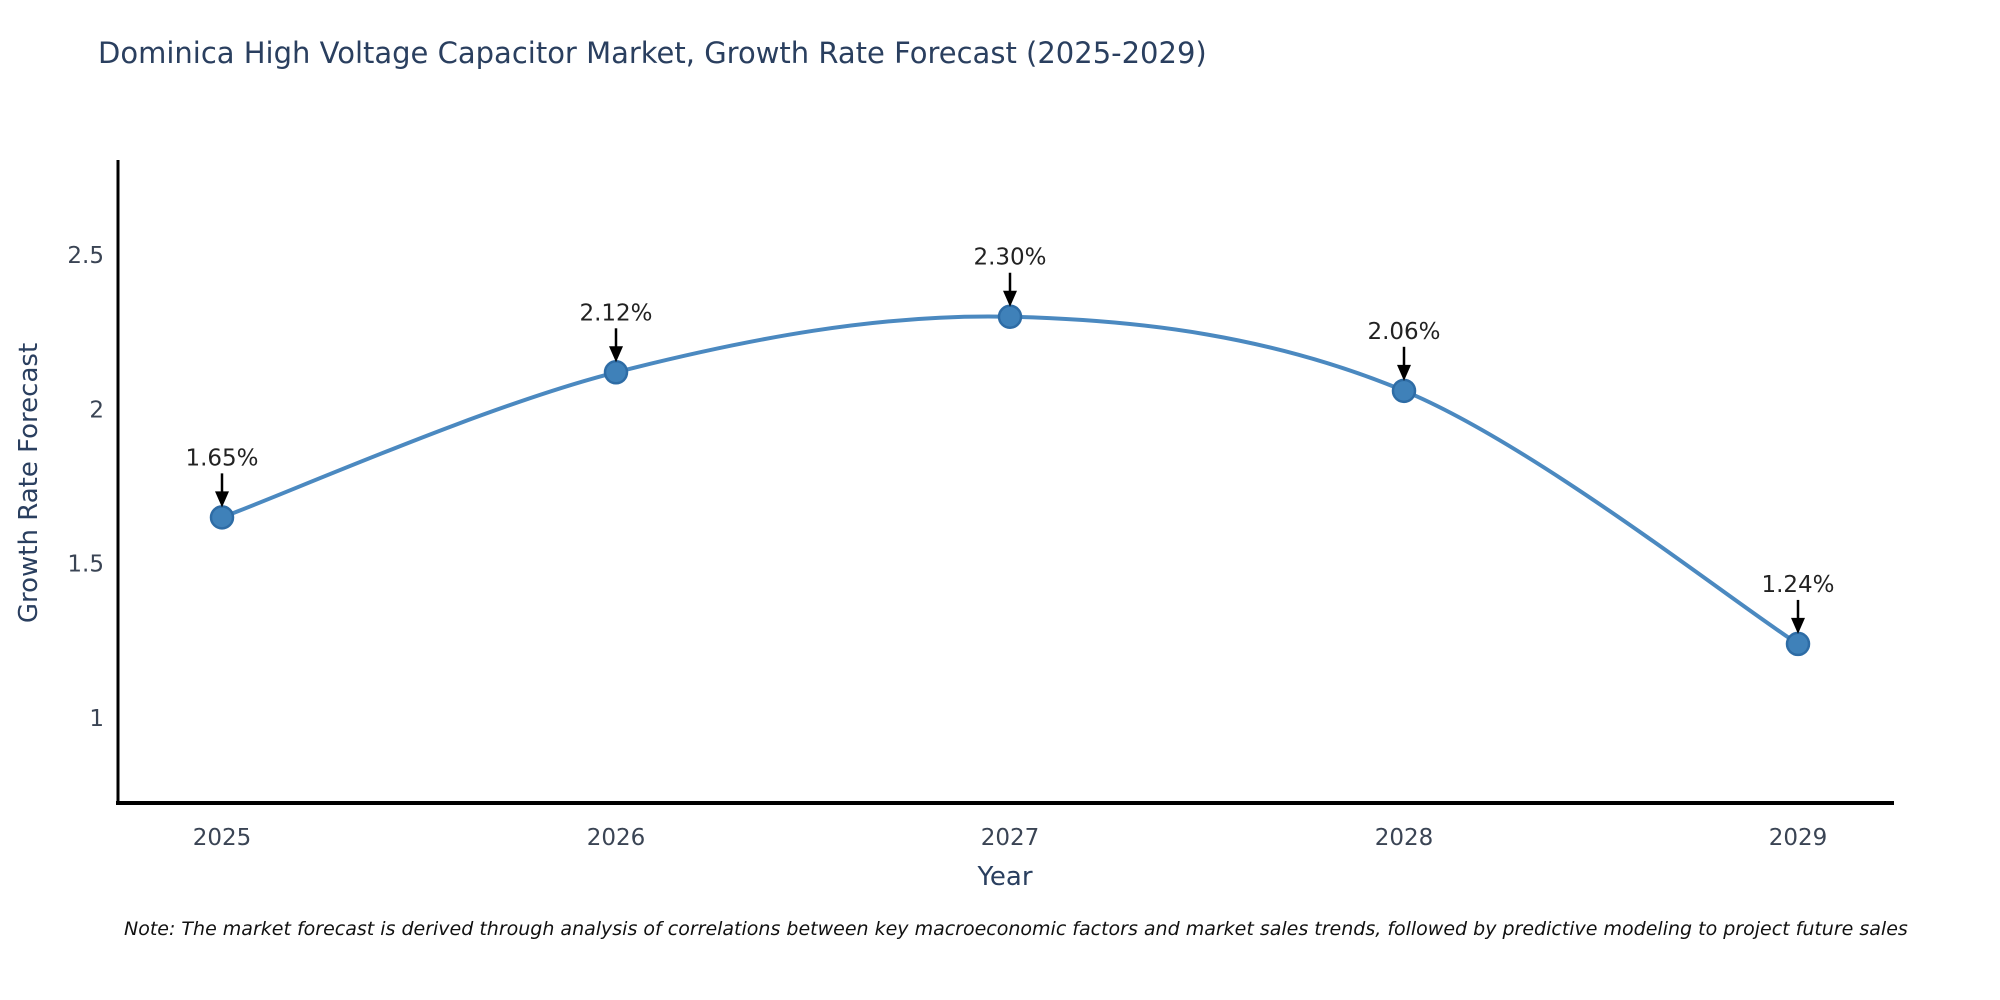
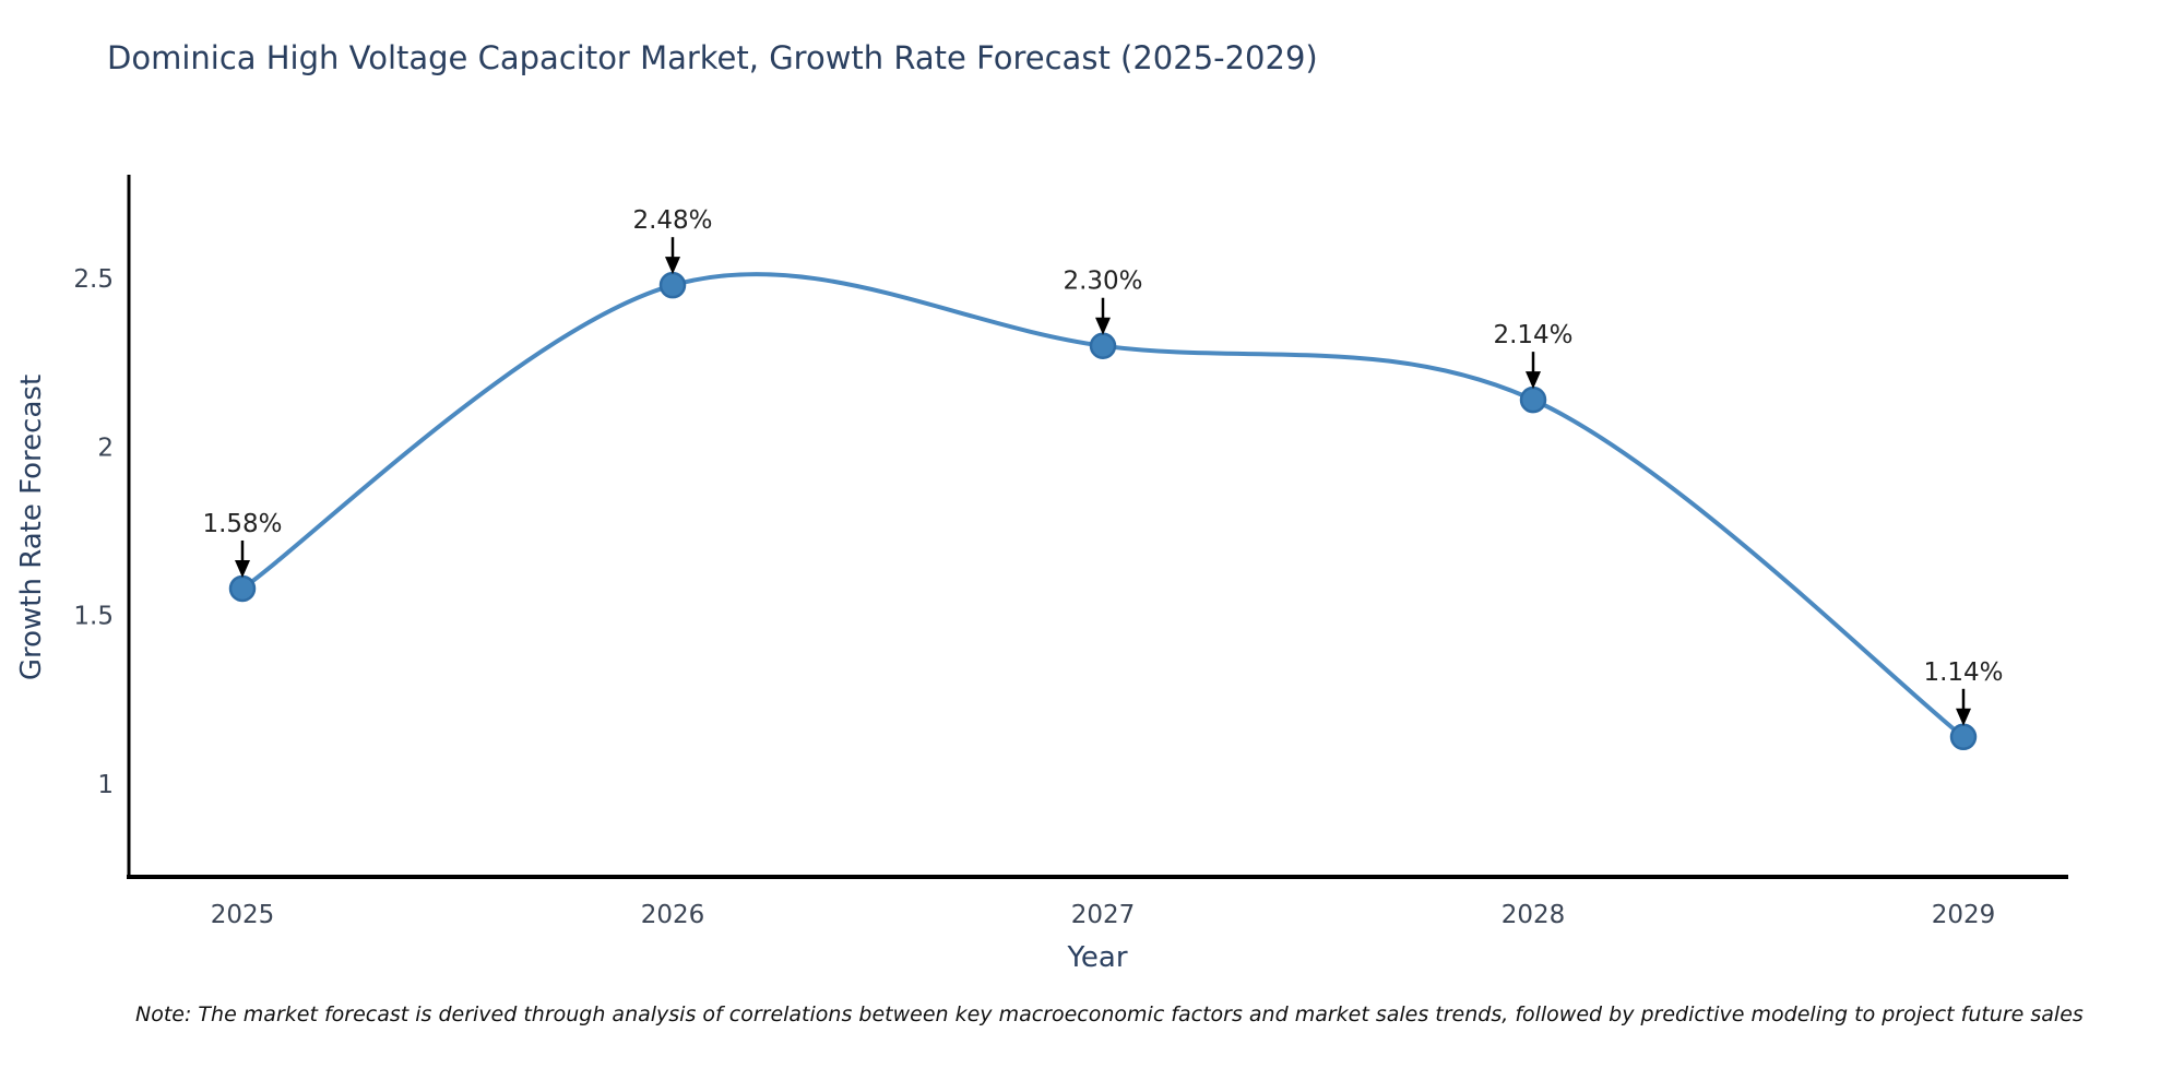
2025: 1.65% -> 1.58%
2026: 2.12% -> 2.48%
2028: 2.06% -> 2.14%
2029: 1.24% -> 1.14%
